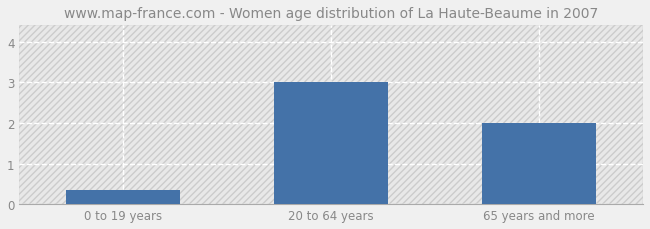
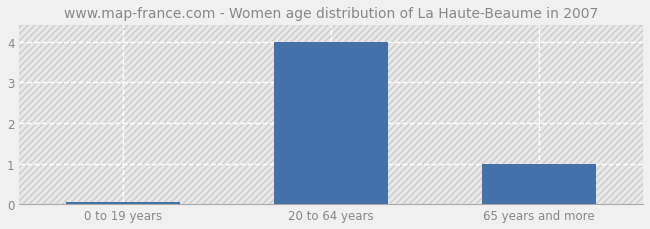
0 to 19 years: 0.35 -> 0.05
20 to 64 years: 3.00 -> 4.00
65 years and more: 2.00 -> 1.00
